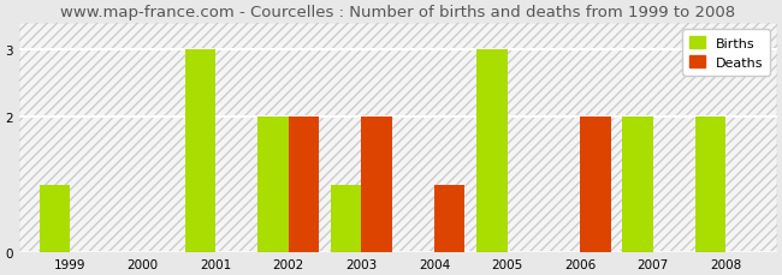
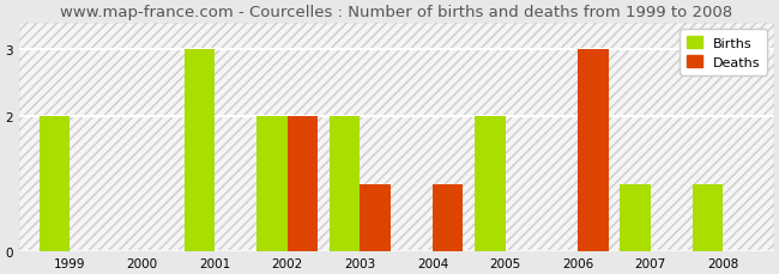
Births/1999: 1 -> 2
Births/2003: 1 -> 2
Deaths/2003: 2 -> 1
Births/2005: 3 -> 2
Deaths/2006: 2 -> 3
Births/2007: 2 -> 1
Births/2008: 2 -> 1
